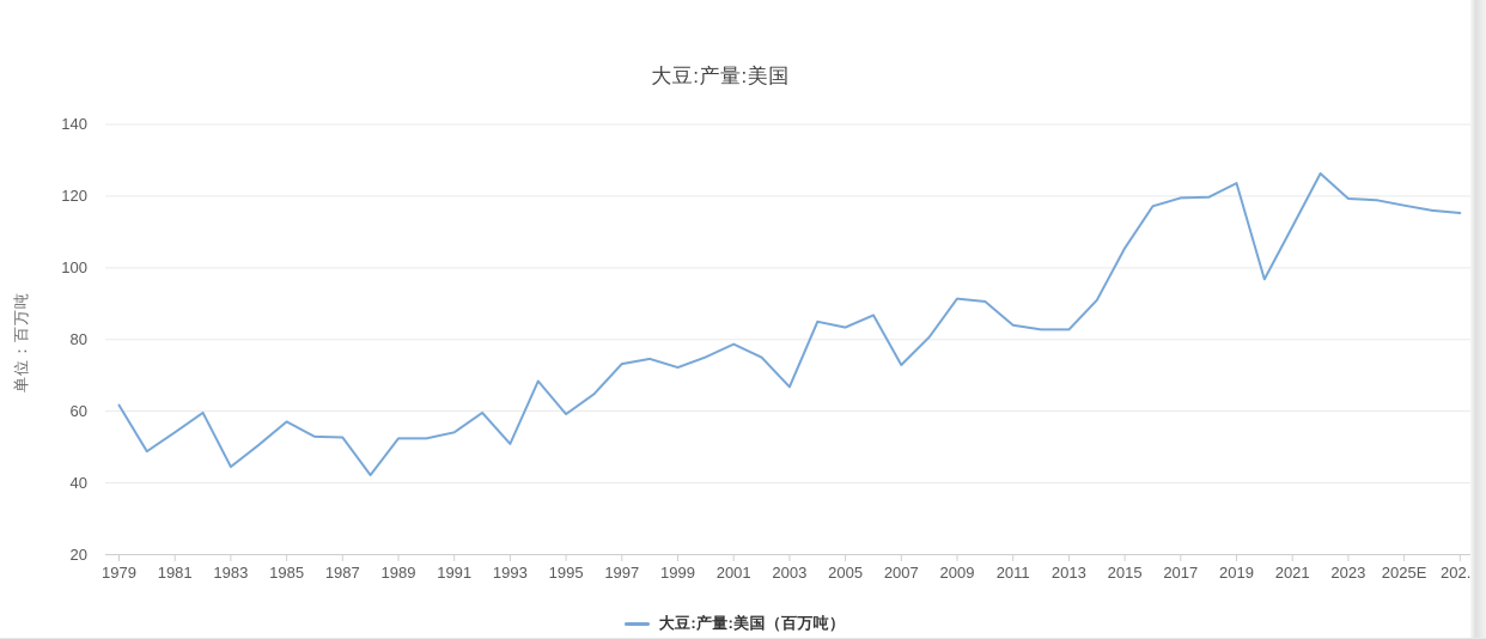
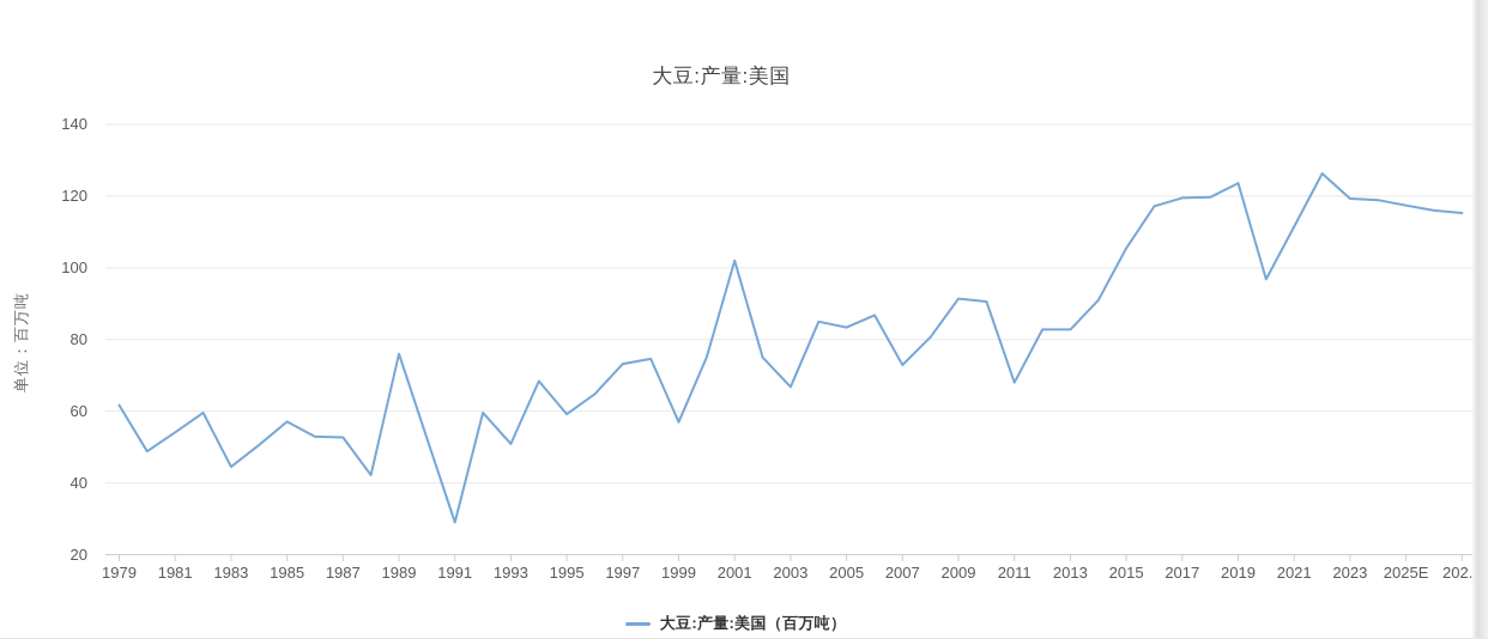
1989: 52 -> 76
1991: 54 -> 29
1999: 72 -> 57
2001: 79 -> 102
2011: 84 -> 68
